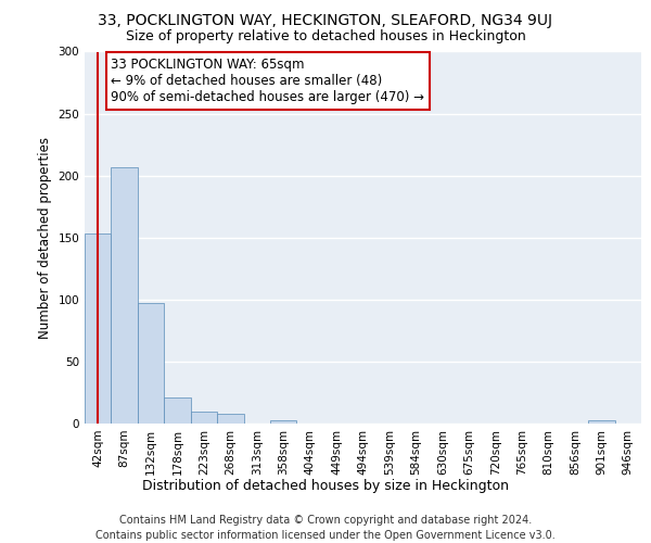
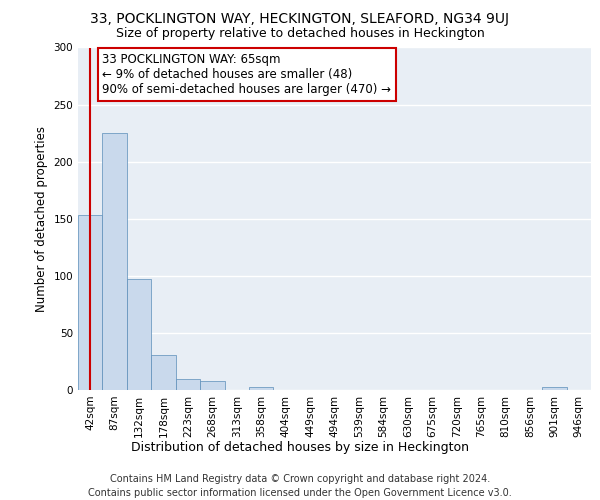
87sqm: 207 -> 225
178sqm: 21 -> 31
